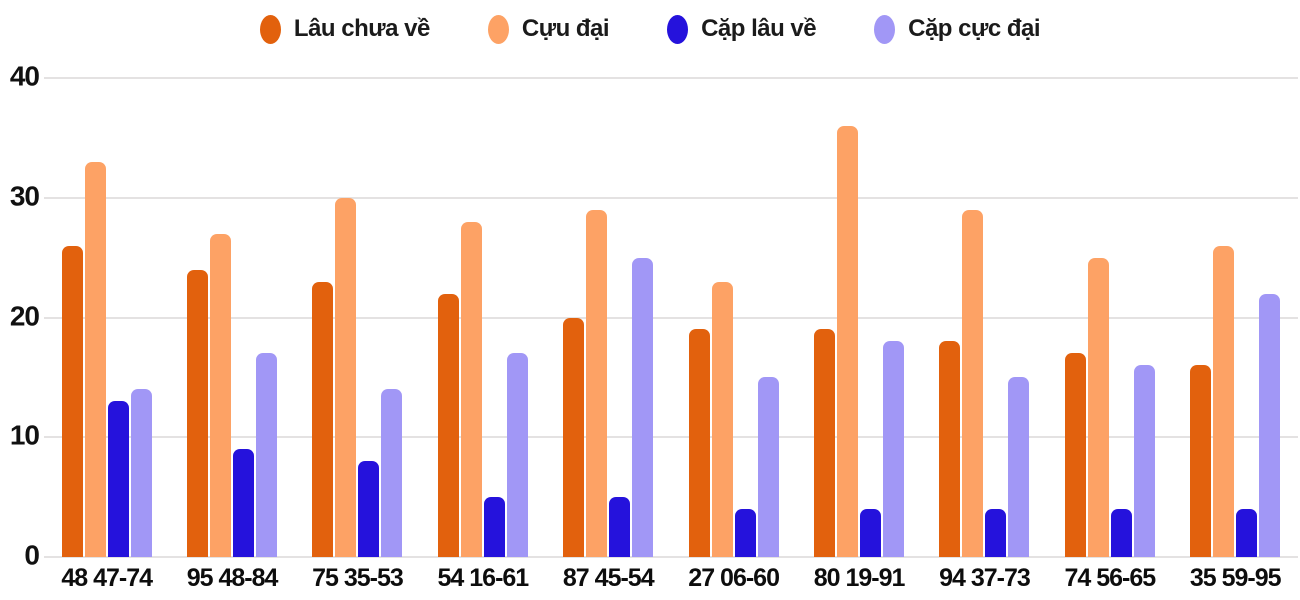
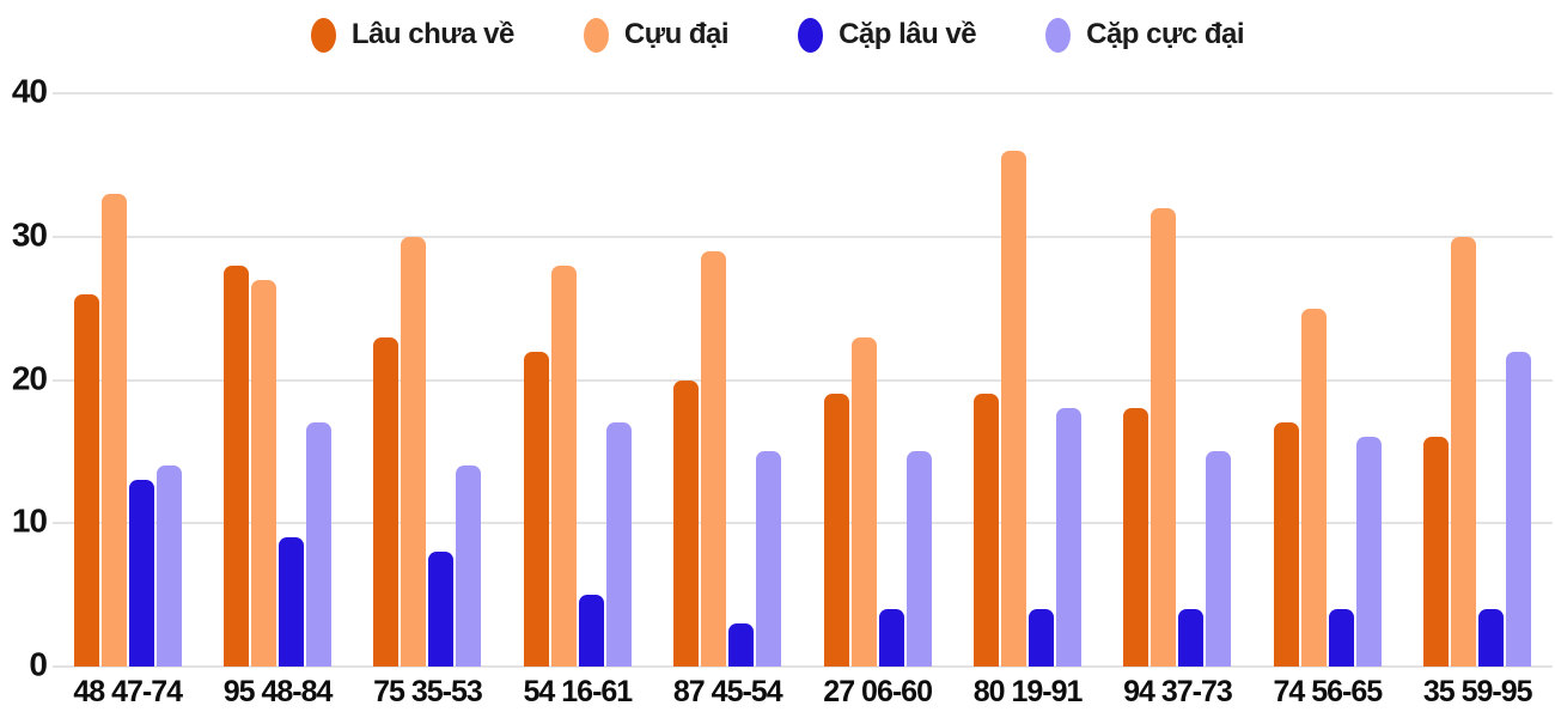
Lâu chưa về/95 48-84: 24 -> 28
Cặp lâu về/87 45-54: 5 -> 3
Cặp cực đại/87 45-54: 25 -> 15
Cựu đại/94 37-73: 29 -> 32
Cựu đại/35 59-95: 26 -> 30
